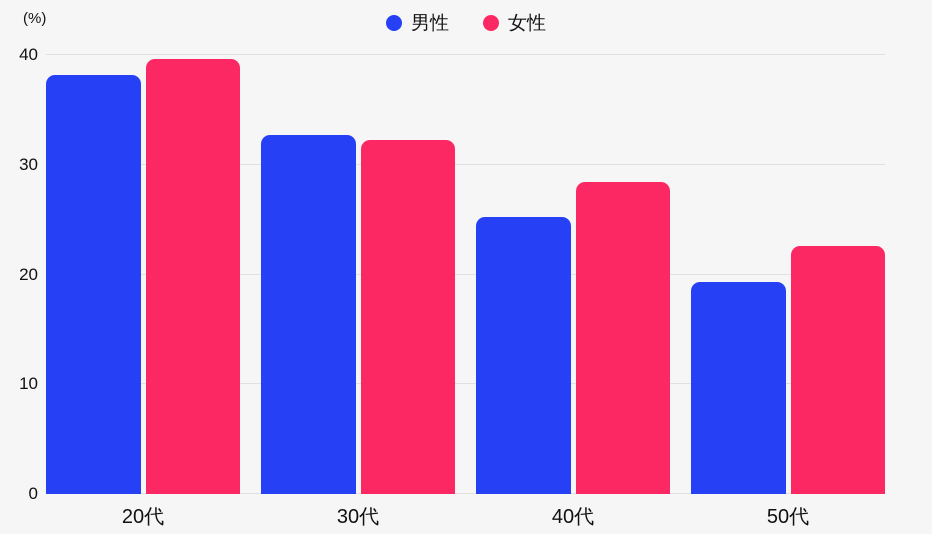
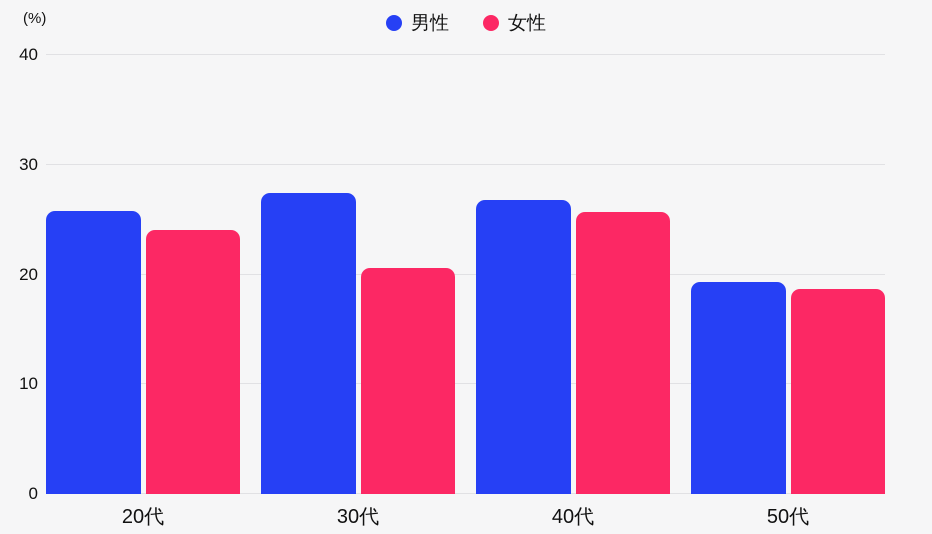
男性/20代: 38.2 -> 25.8
女性/20代: 39.6 -> 24.1
男性/30代: 32.7 -> 27.4
女性/30代: 32.3 -> 20.6
男性/40代: 25.2 -> 26.8
女性/40代: 28.4 -> 25.7
女性/50代: 22.6 -> 18.7
